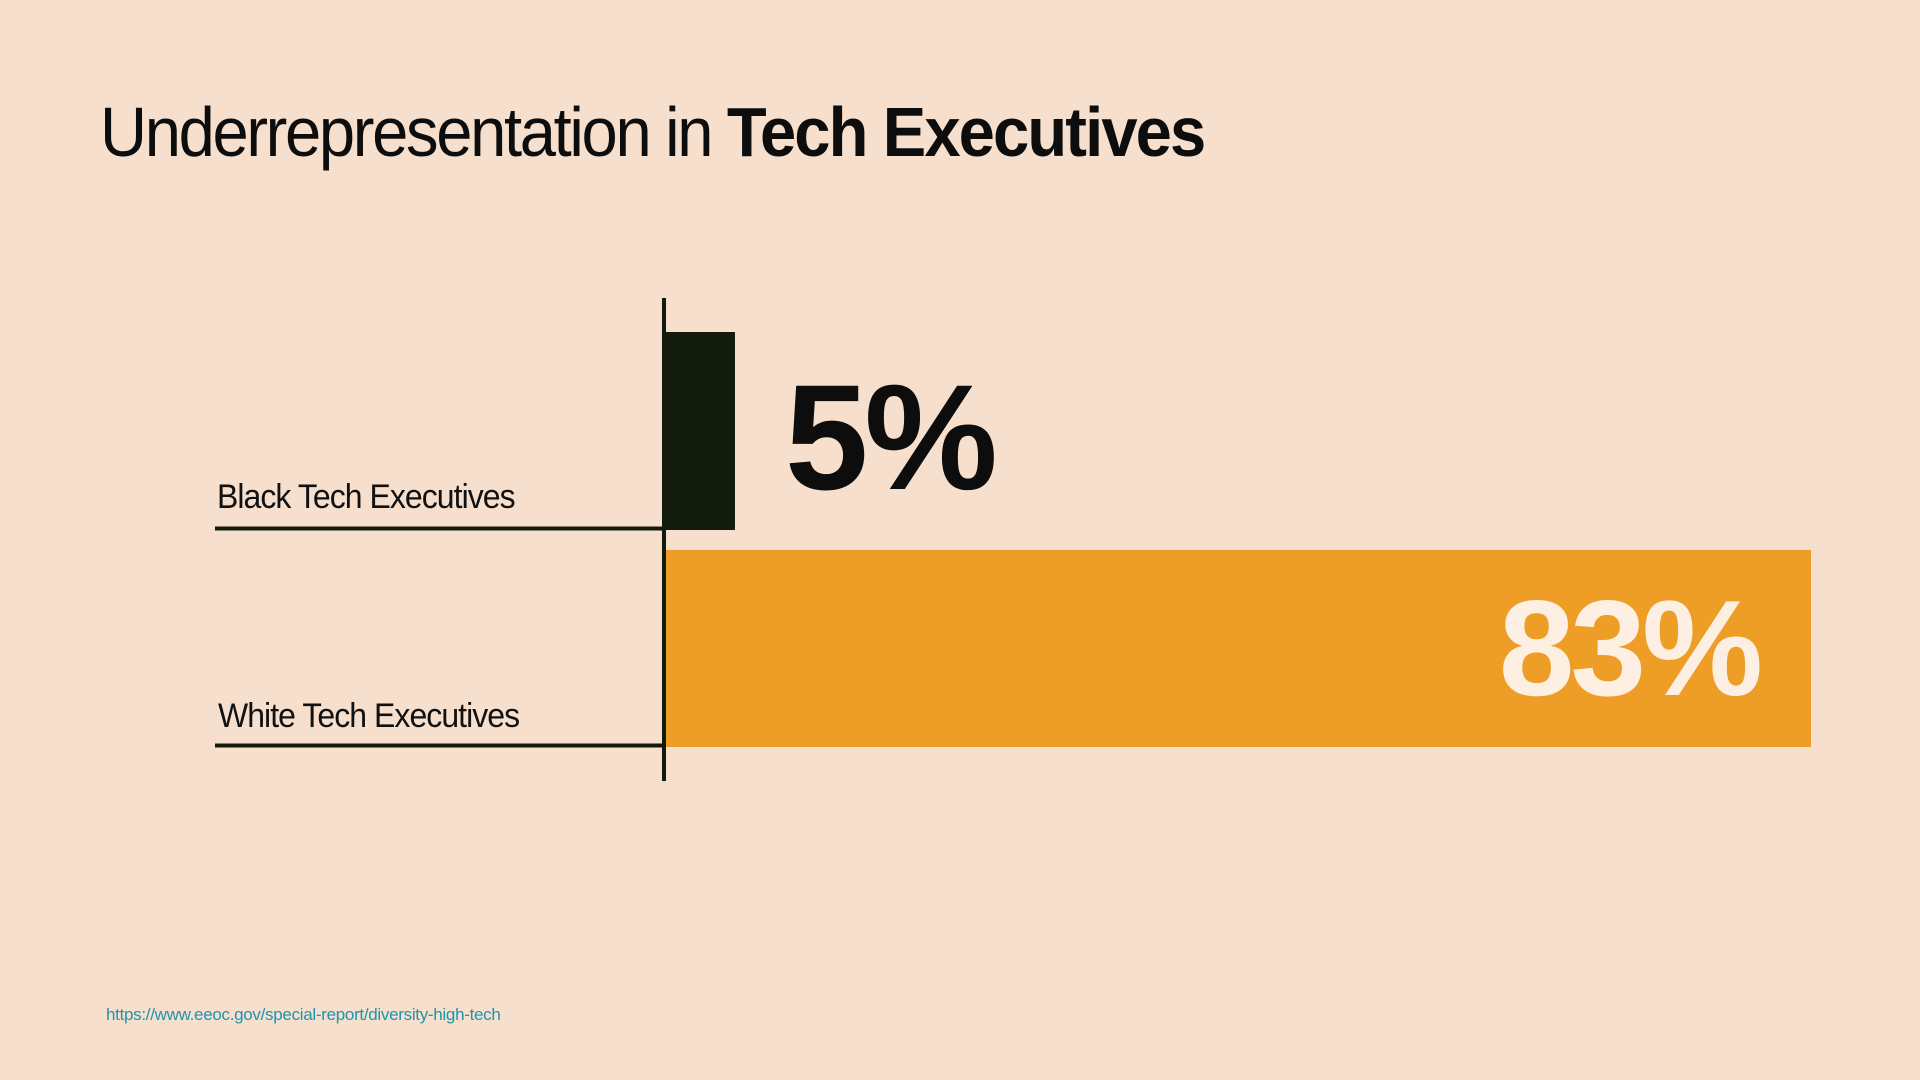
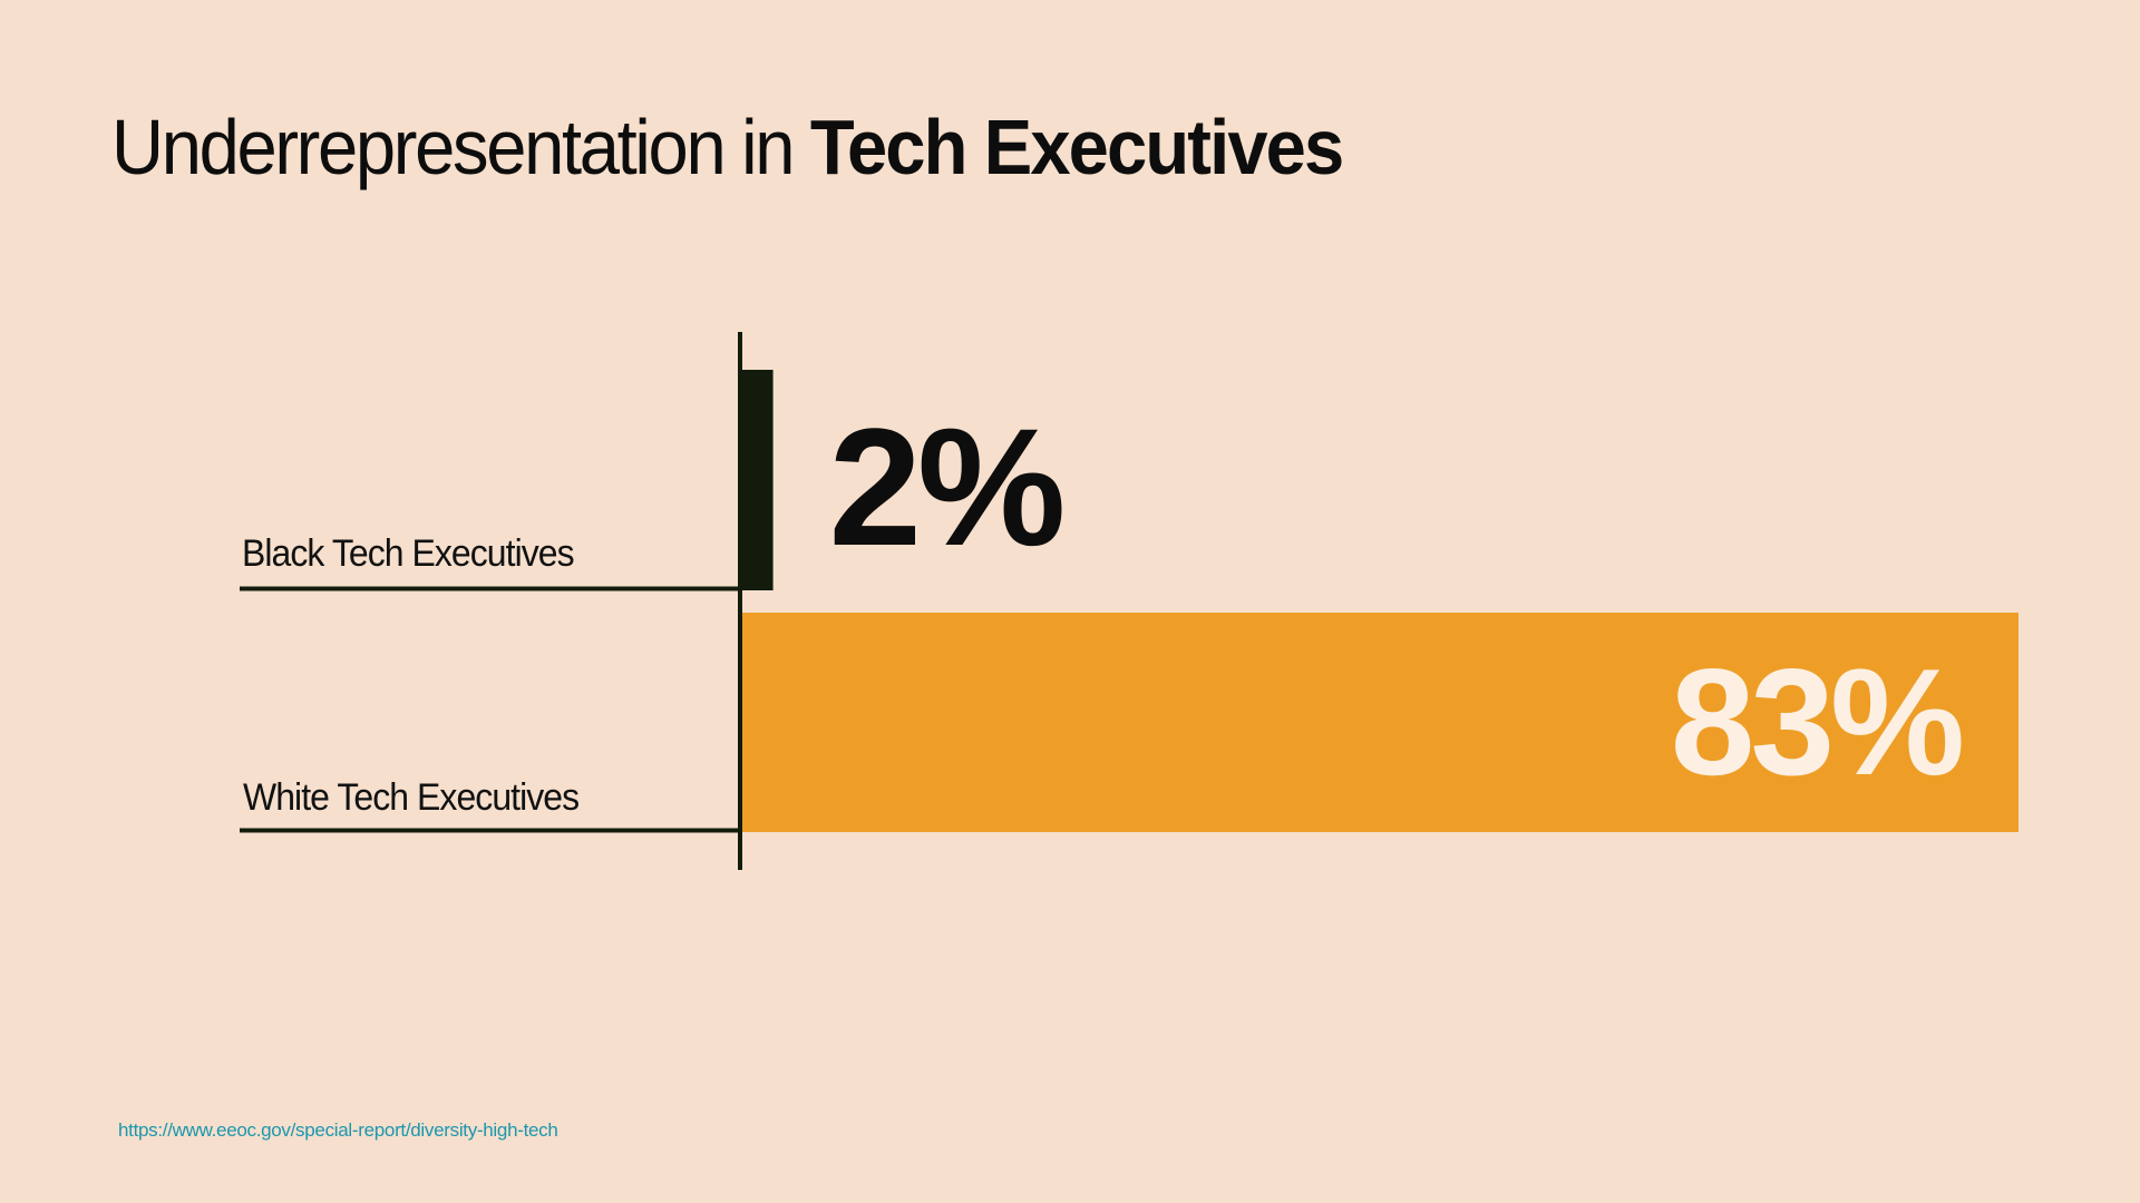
Black Tech Executives: 5% -> 2%
